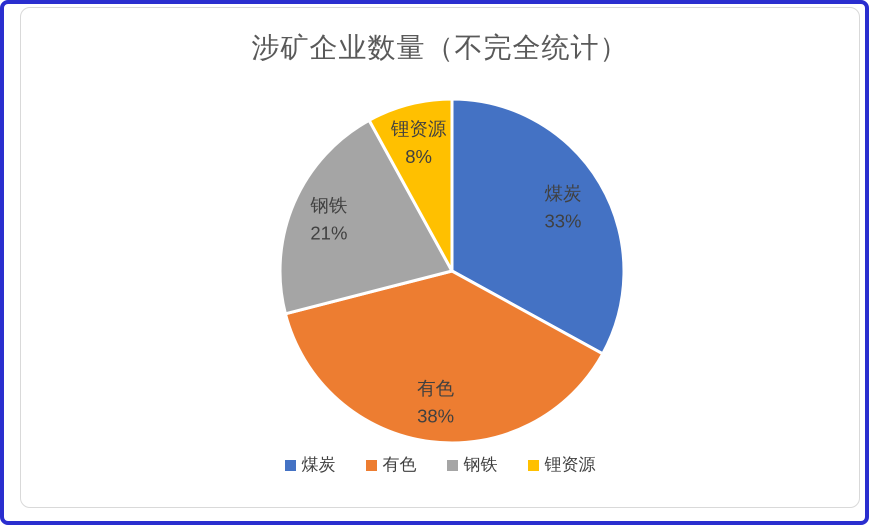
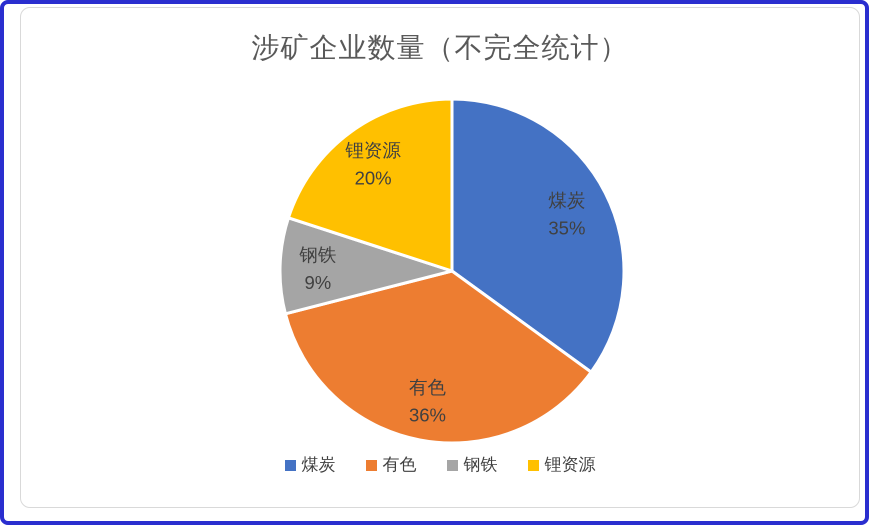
煤炭: 33% -> 35%
有色: 38% -> 36%
钢铁: 21% -> 9%
锂资源: 8% -> 20%
